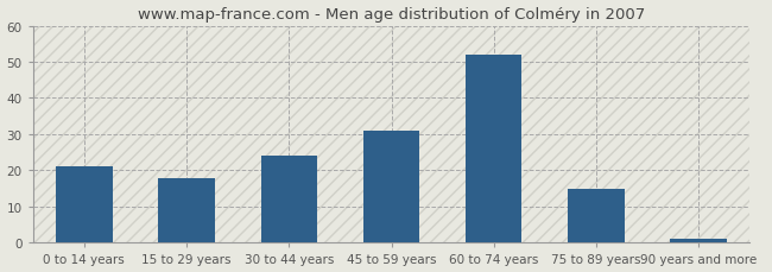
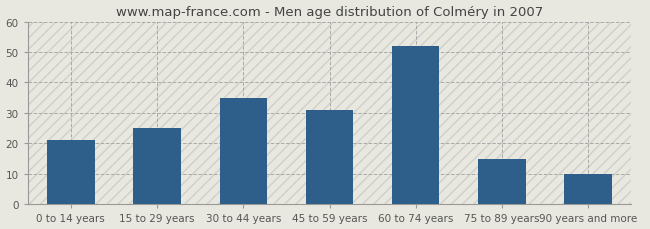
15 to 29 years: 18 -> 25
30 to 44 years: 24 -> 35
90 years and more: 1 -> 10
